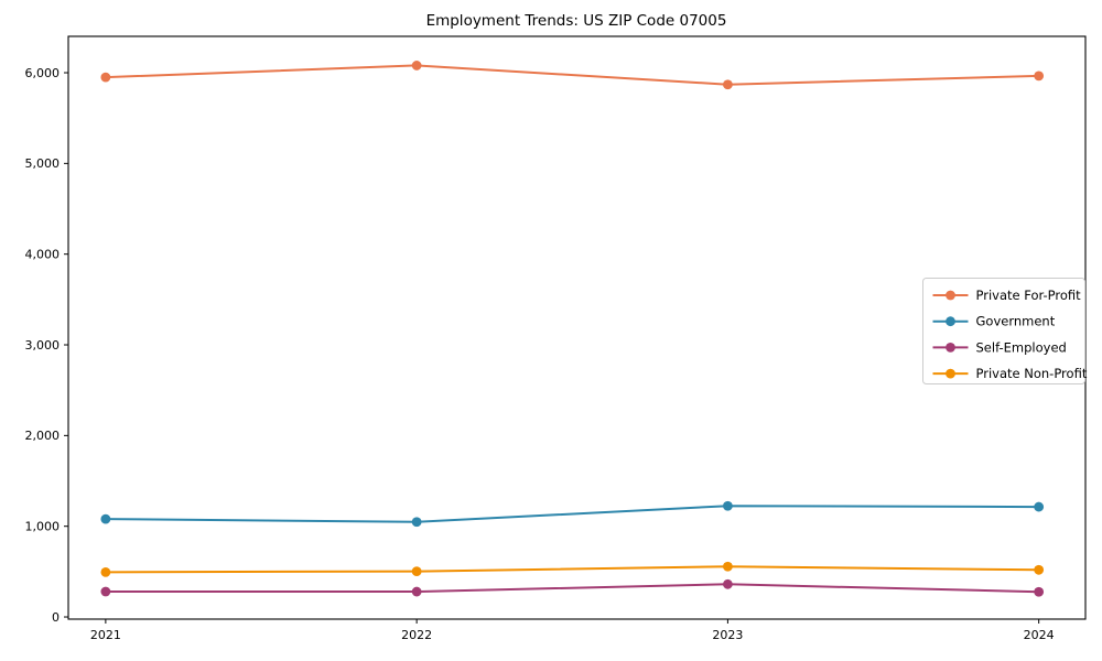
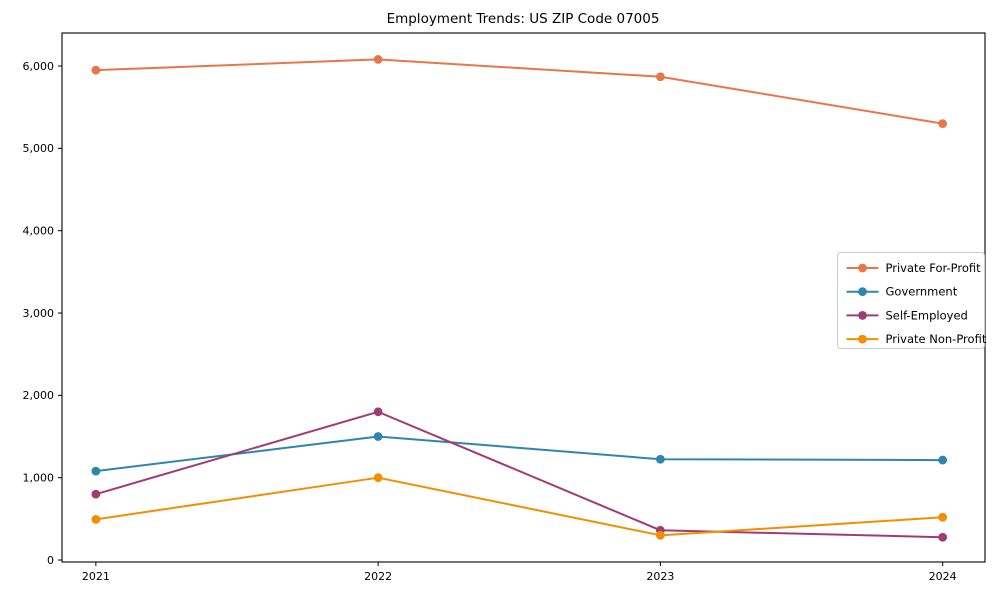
Self-Employed/2021: 300 -> 800
Government/2022: 1000 -> 1500
Self-Employed/2022: 300 -> 1800
Private Non-Profit/2022: 500 -> 1000
Private Non-Profit/2023: 600 -> 300
Private For-Profit/2024: 6000 -> 5300
